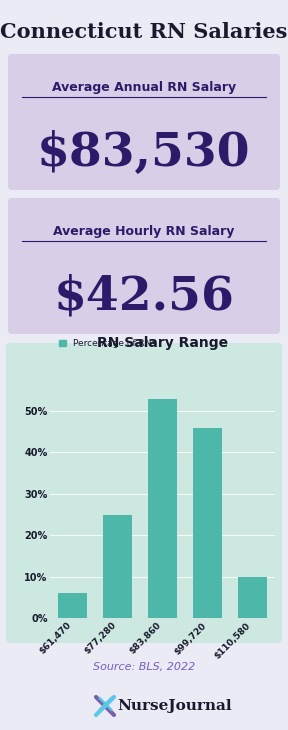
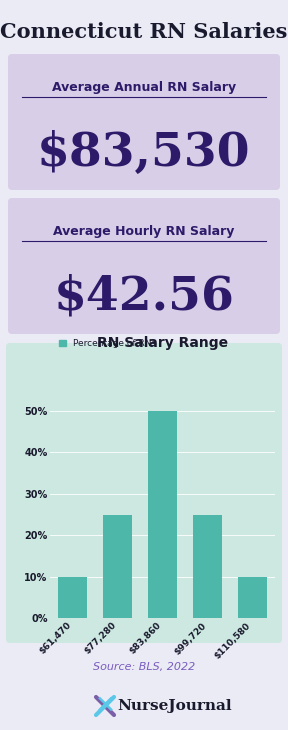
$61,470: 6% -> 10%
$83,860: 53% -> 50%
$99,720: 46% -> 25%
